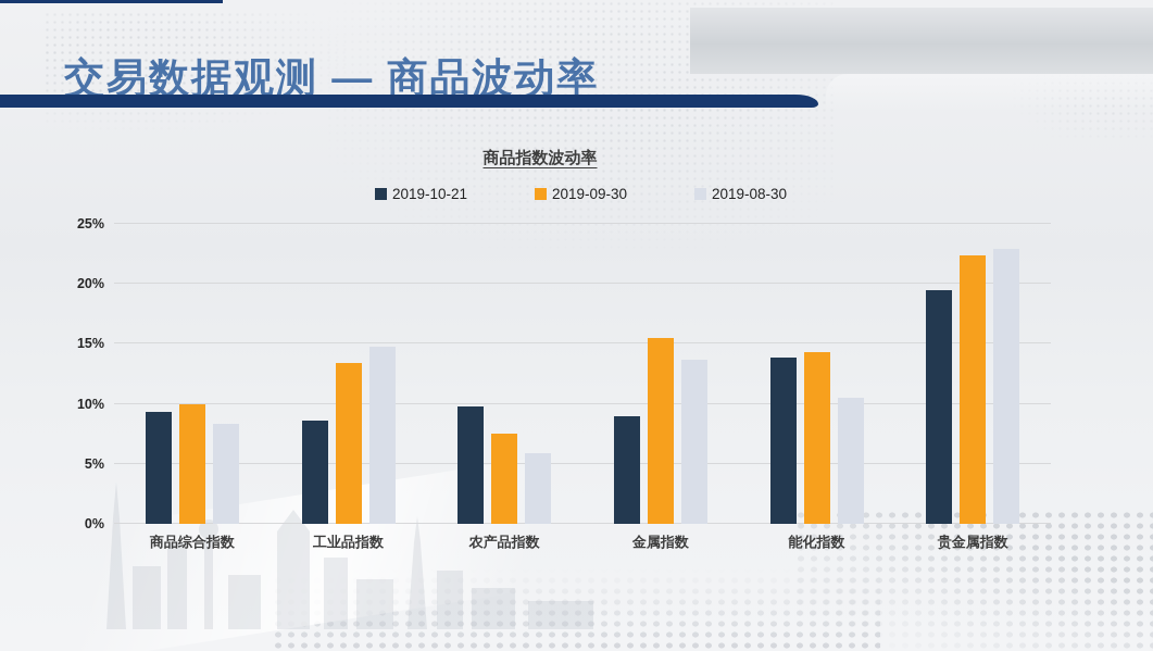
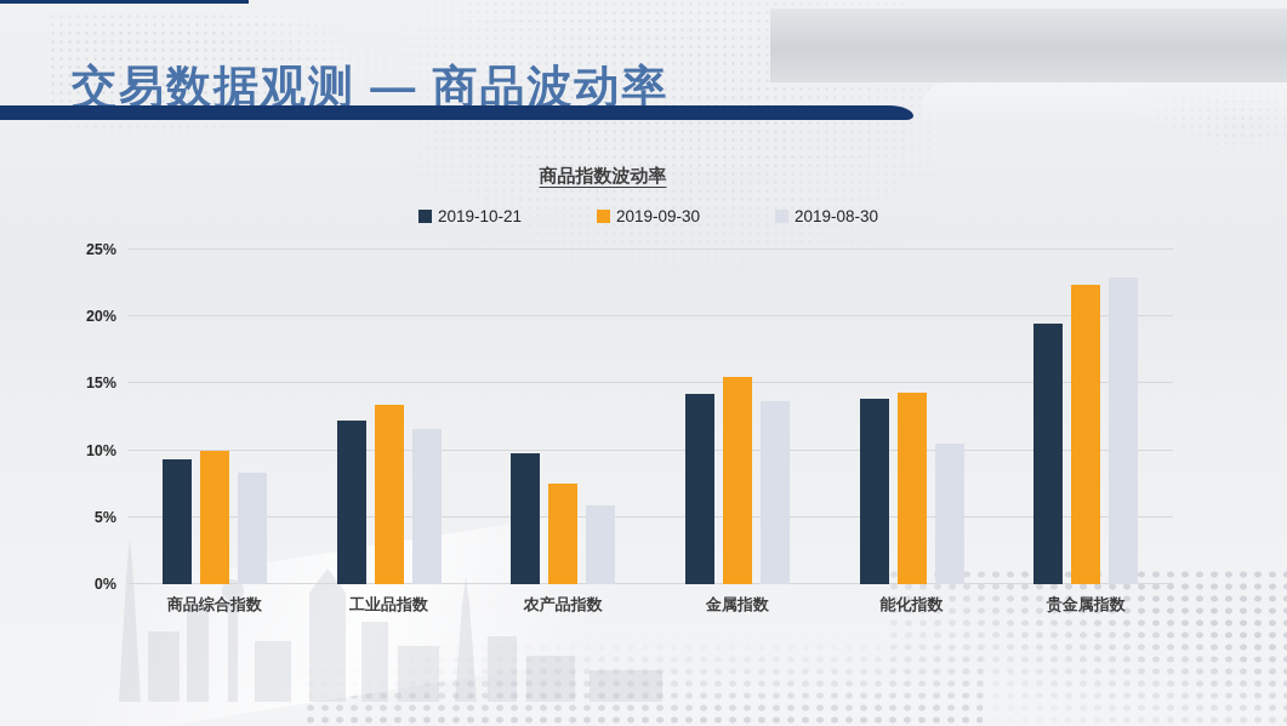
2019-10-21/工业品指数: 8.6% -> 12.2%
2019-08-30/工业品指数: 14.8% -> 11.6%
2019-10-21/金属指数: 9.0% -> 14.2%
